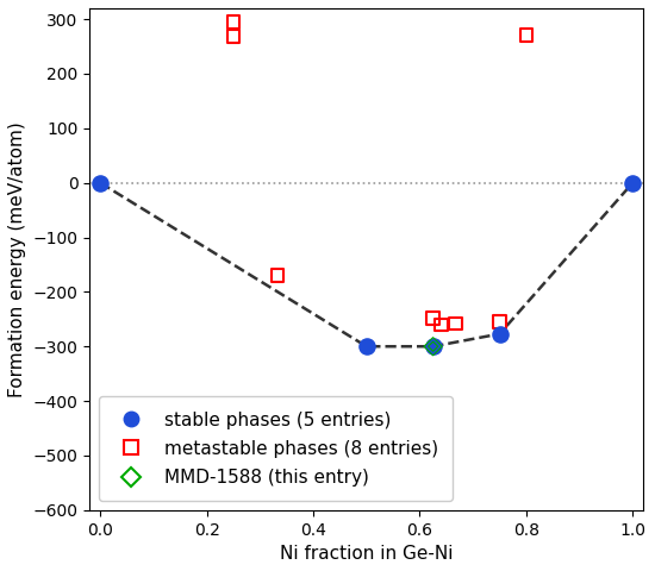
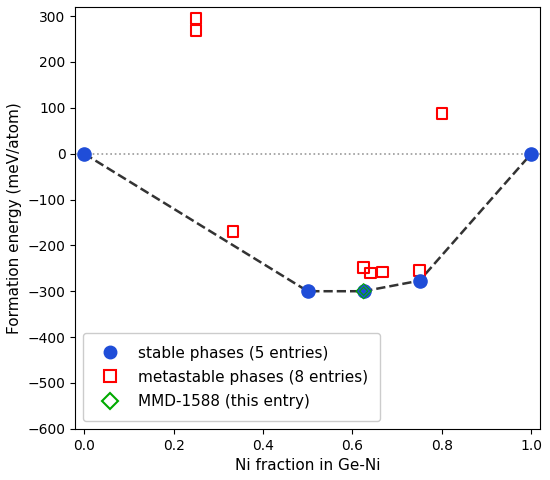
metastable phases (8 entries)/0.8: 270 -> 88
